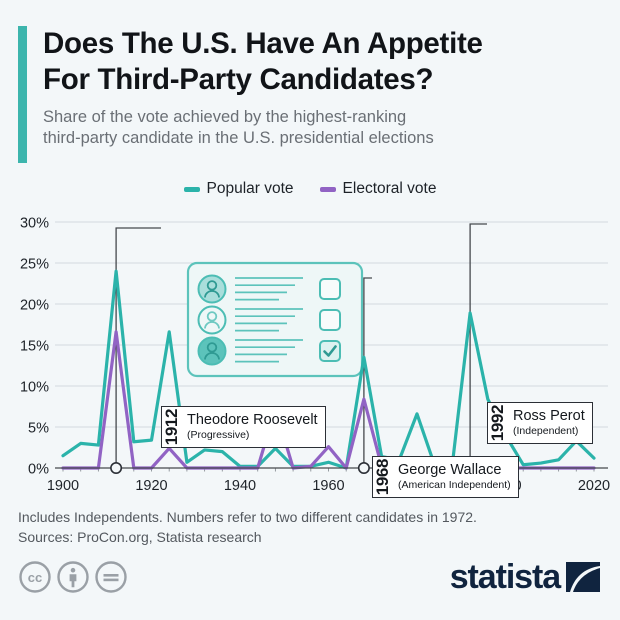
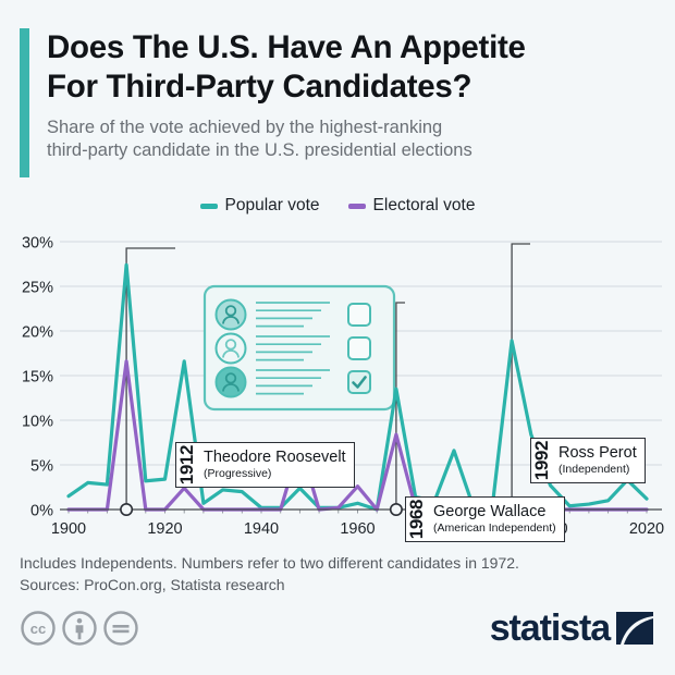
Popular vote/1912: 24% -> 27%
Popular vote/2000: 4% -> 3%
